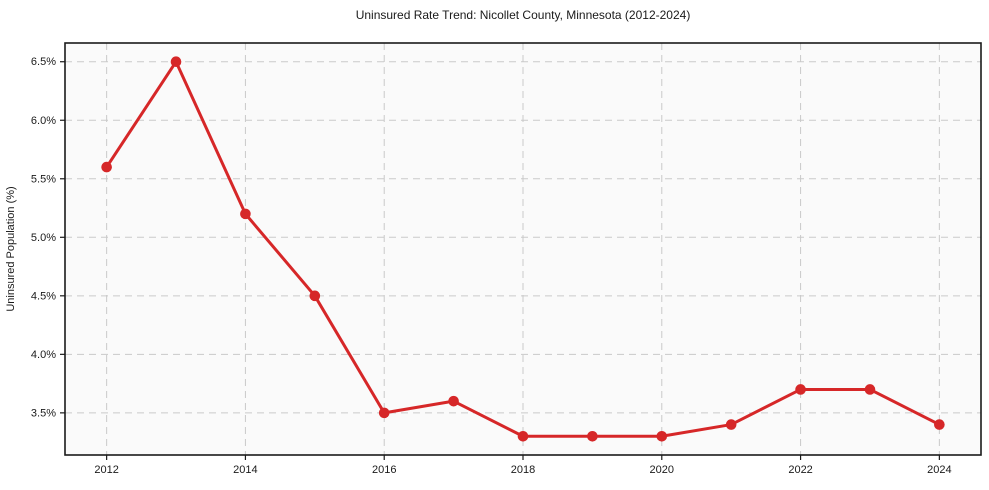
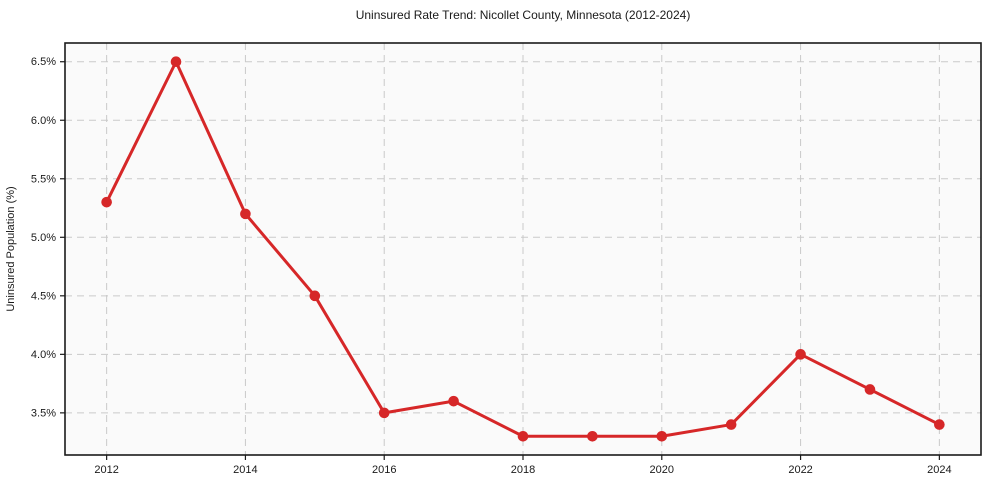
2012: 5.6% -> 5.3%
2022: 3.7% -> 4.0%
